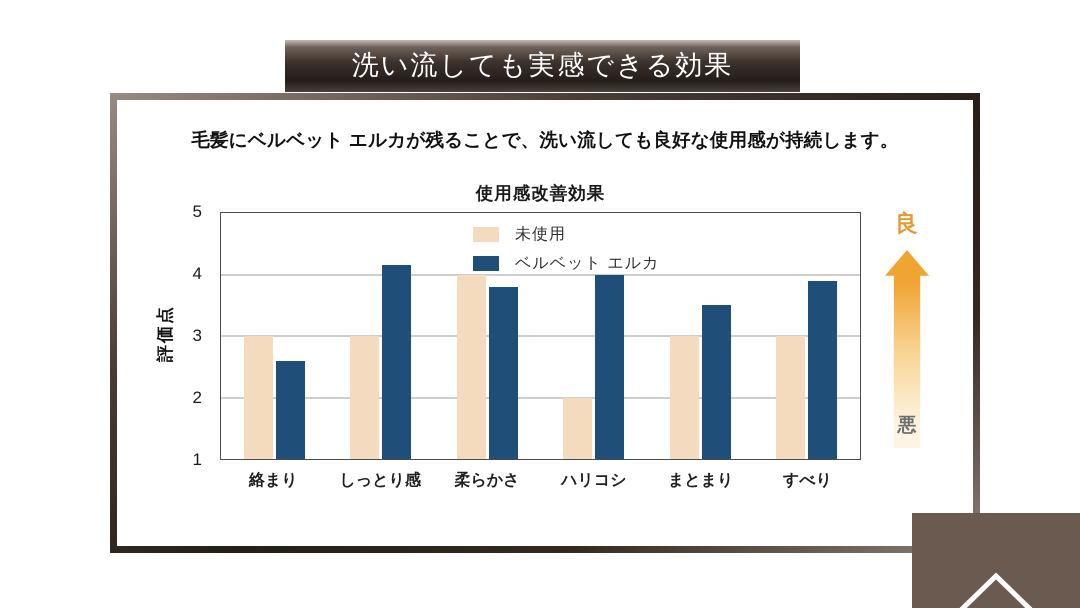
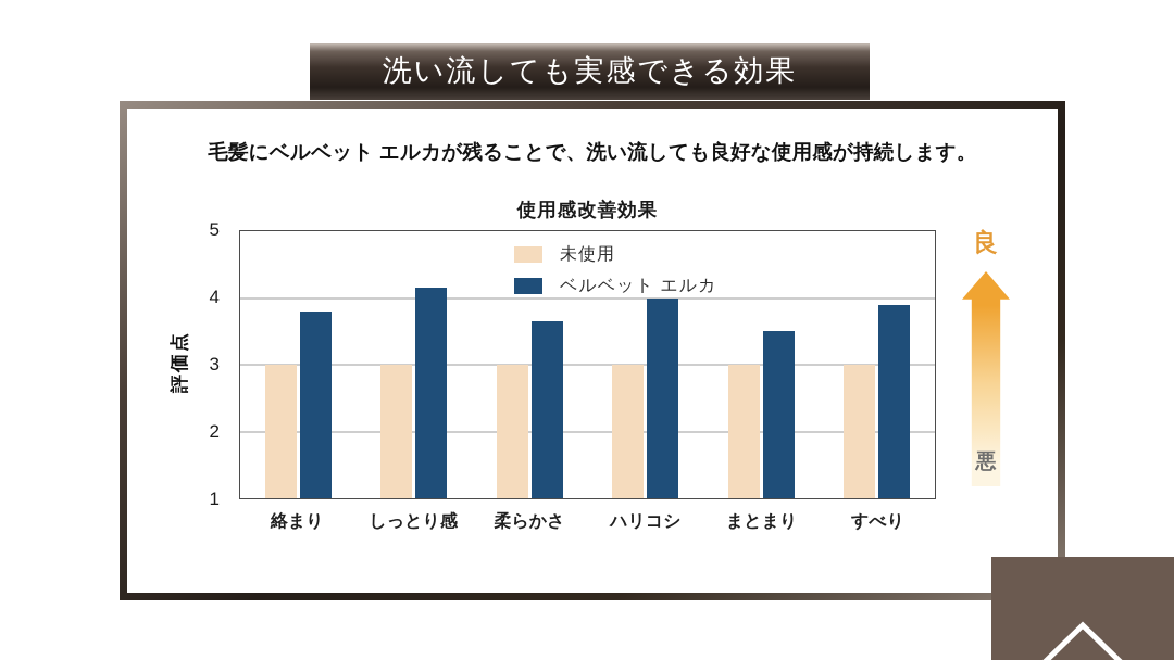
ベルベット エルカ/絡まり: 2.6 -> 3.8
未使用/柔らかさ: 4 -> 3
ベルベット エルカ/柔らかさ: 3.8 -> 3.6
未使用/ハリコシ: 2 -> 3
